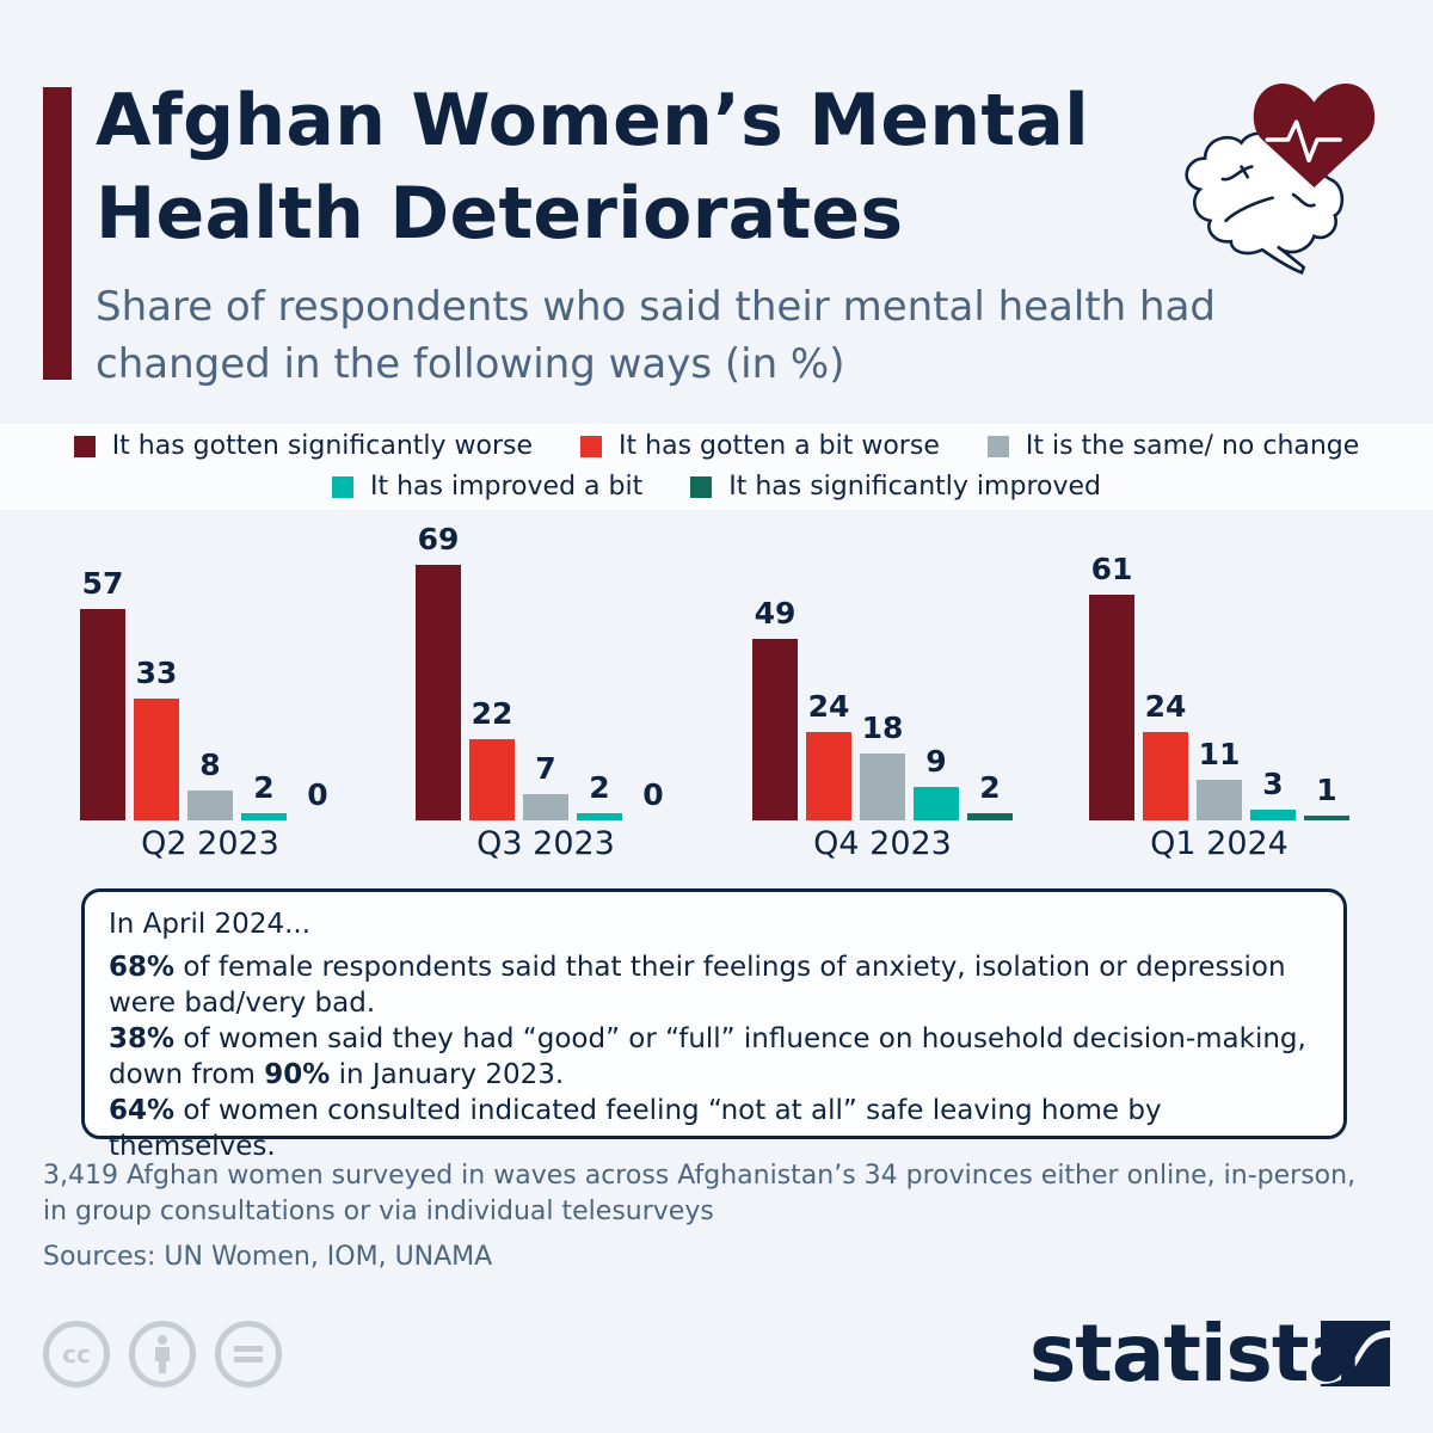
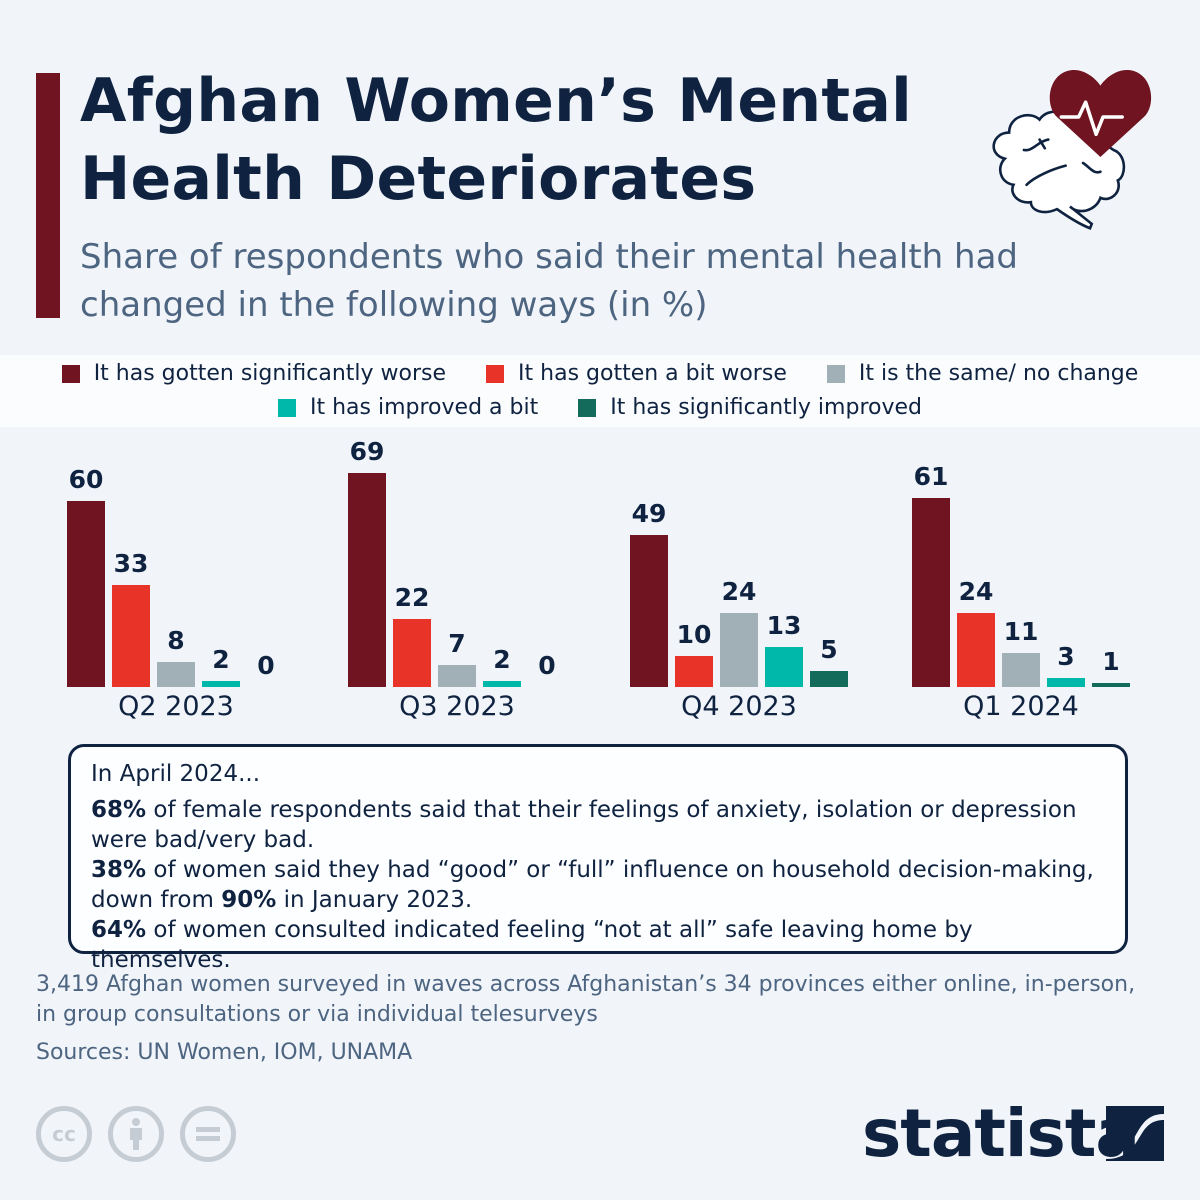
It has gotten significantly worse/Q2 2023: 57 -> 60
It has gotten a bit worse/Q4 2023: 24 -> 10
It is the same/ no change/Q4 2023: 18 -> 24
It has improved a bit/Q4 2023: 9 -> 13
It has significantly improved/Q4 2023: 2 -> 5
